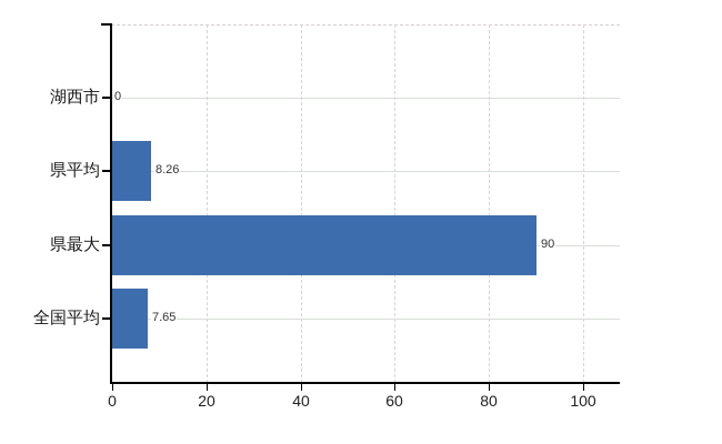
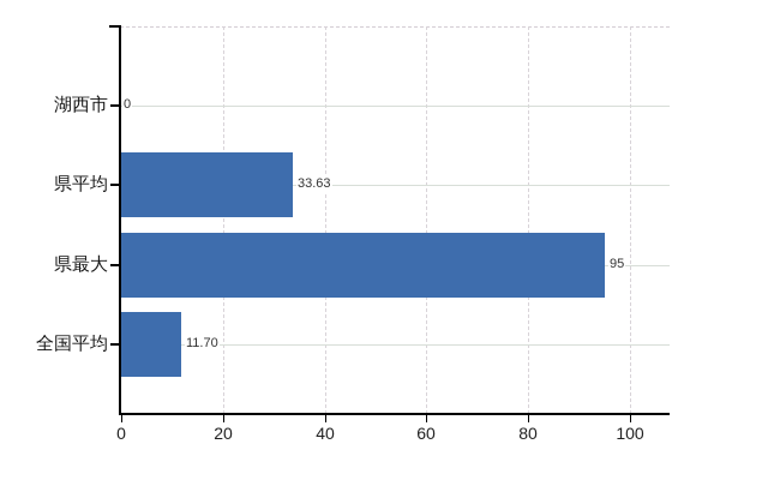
県平均: 8.26 -> 33.63
県最大: 90 -> 95
全国平均: 7.65 -> 11.70
